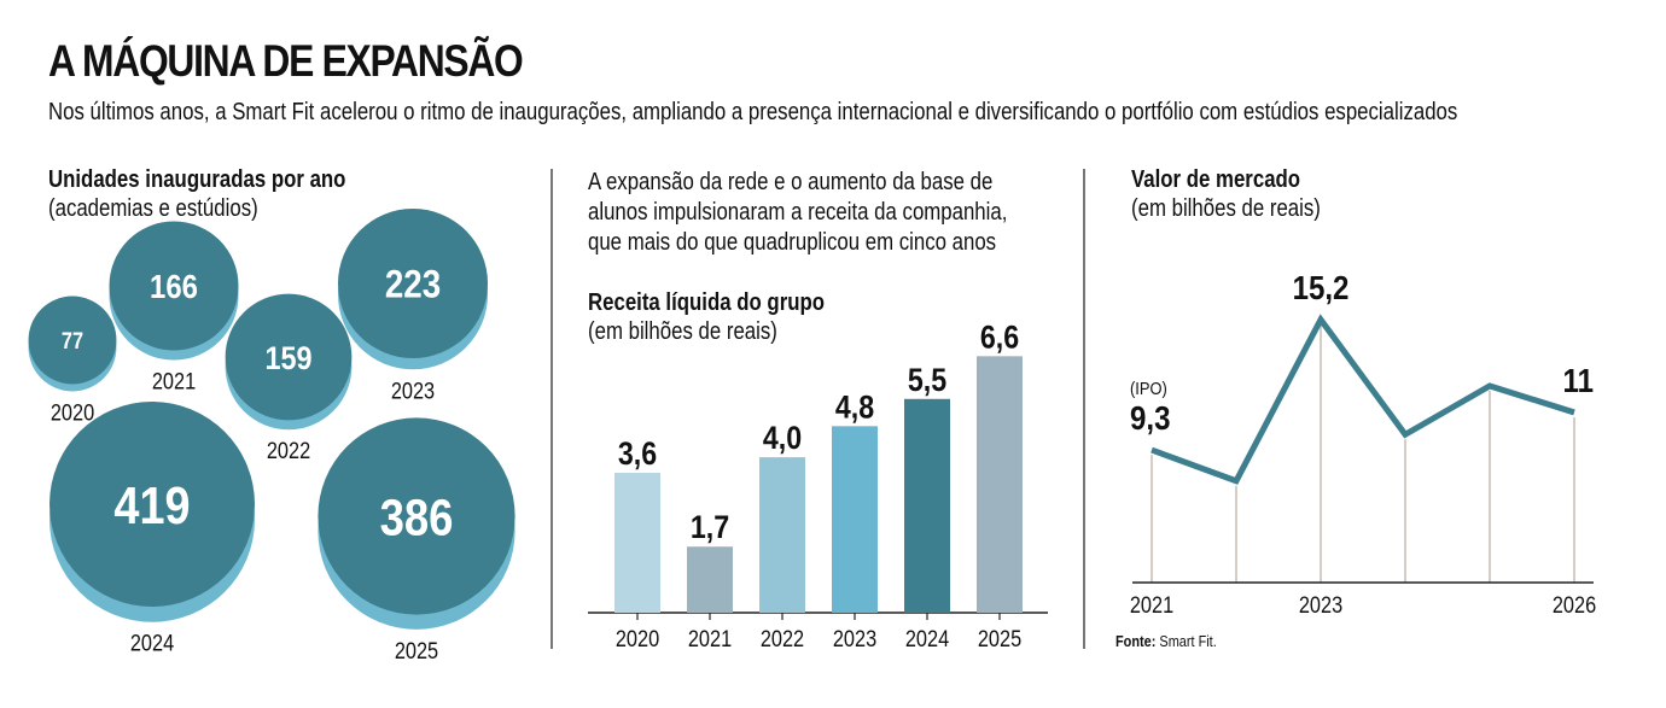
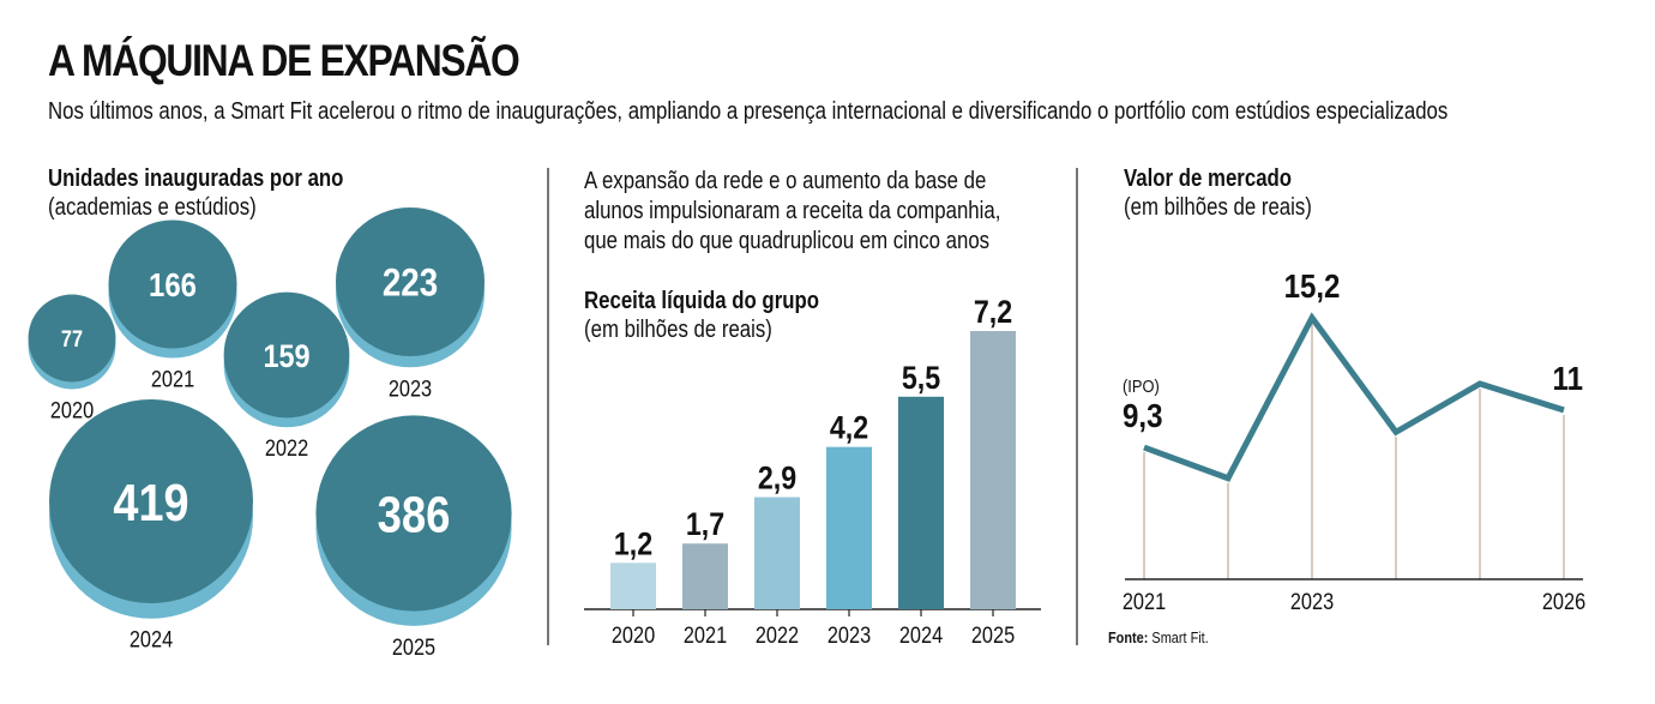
Receita líquida do grupo/2020: 3,6 -> 1,2
Receita líquida do grupo/2022: 4,0 -> 2,9
Receita líquida do grupo/2023: 4,8 -> 4,2
Receita líquida do grupo/2025: 6,6 -> 7,2
